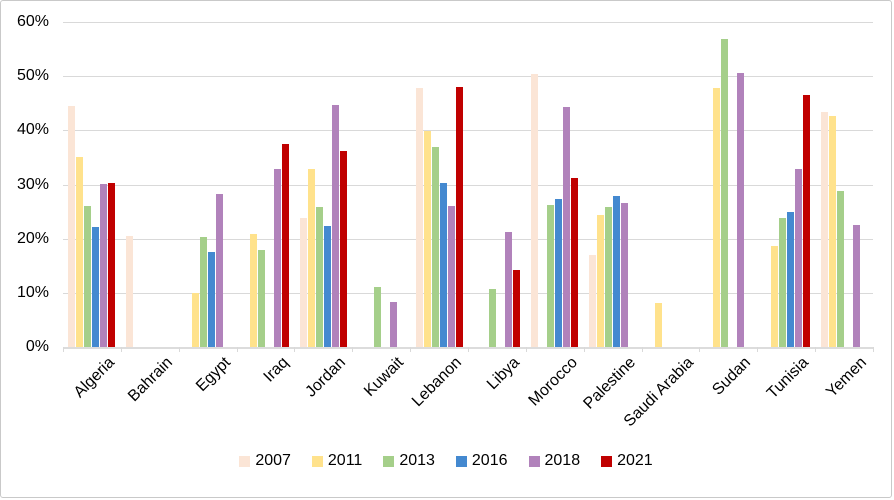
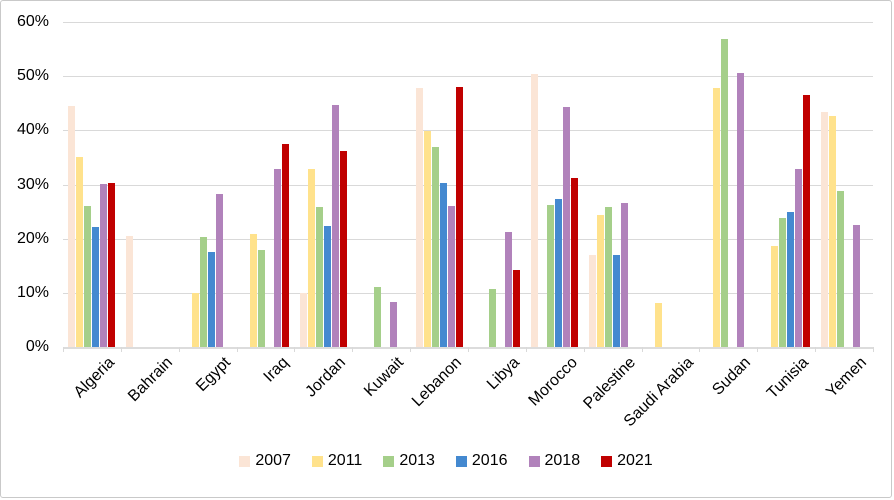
2007/Jordan: 24% -> 10%
2016/Palestine: 28% -> 17%
